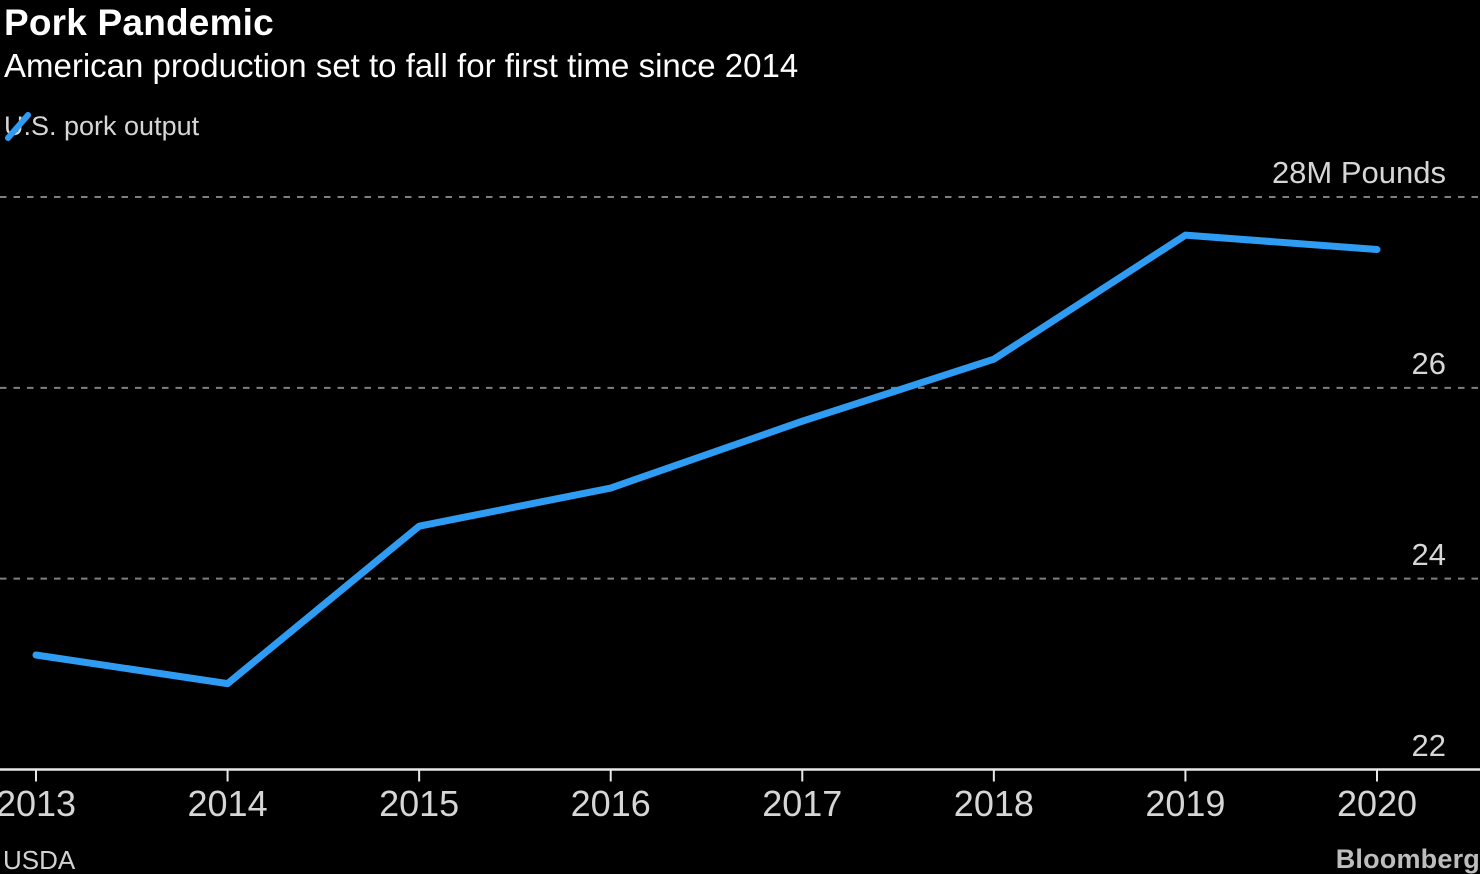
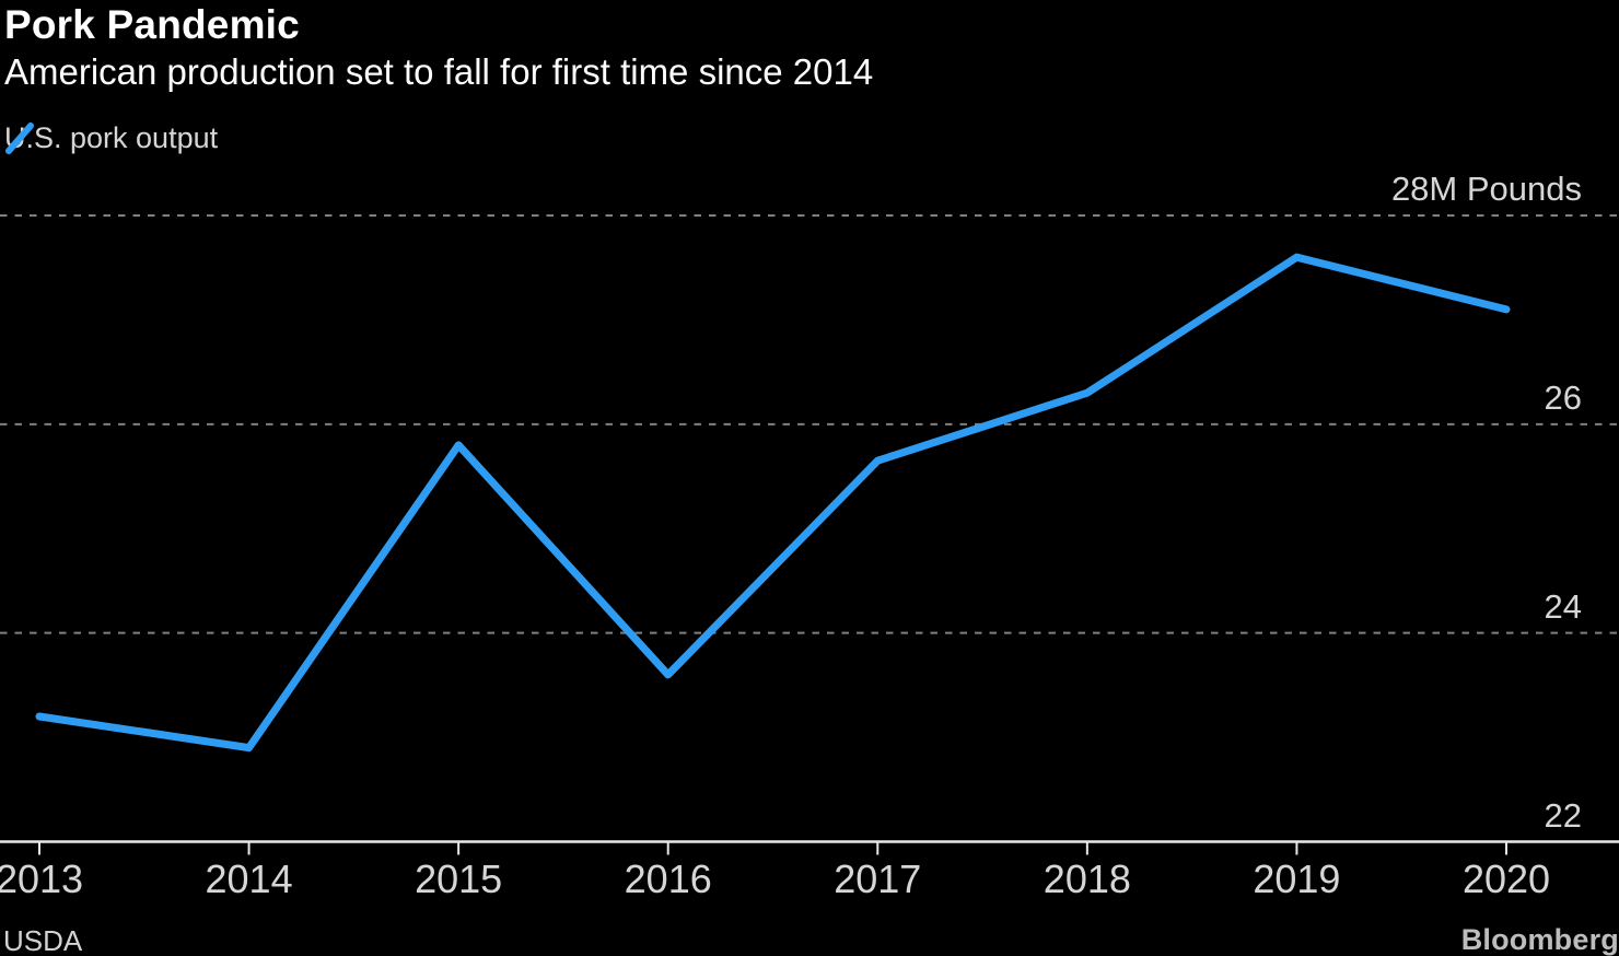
2015: 24.6 -> 25.8
2016: 24.9 -> 23.6
2020: 27.4 -> 27.1
